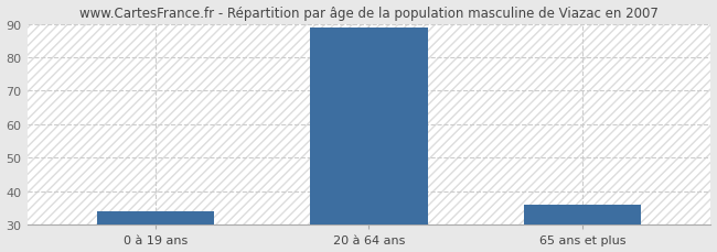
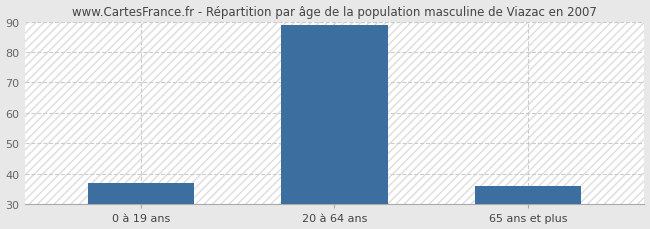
0 à 19 ans: 34 -> 37
